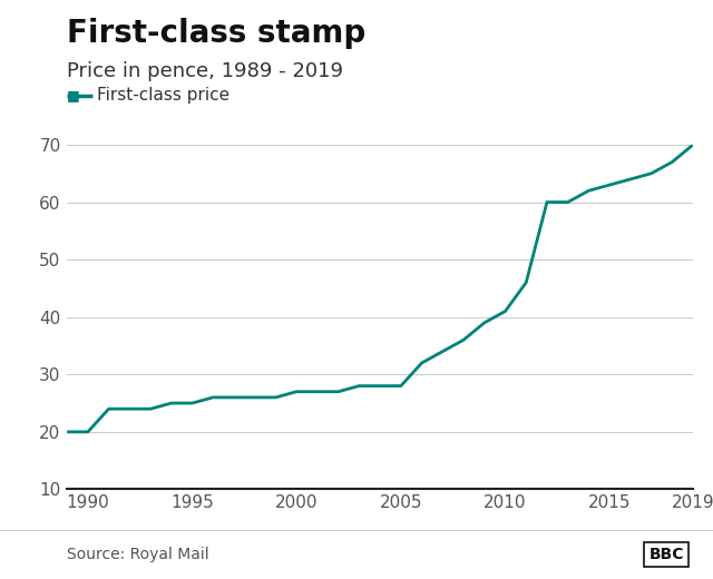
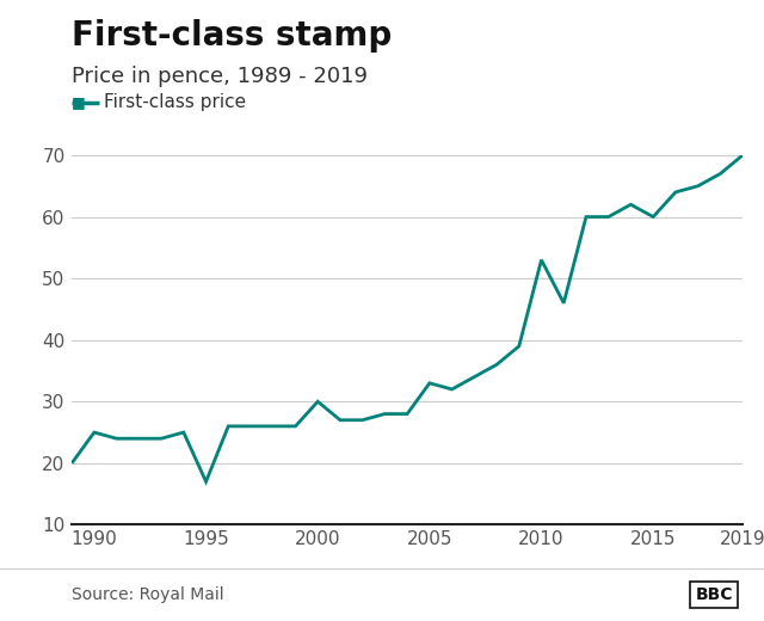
1990: 20 -> 25
1995: 25 -> 17
2000: 27 -> 30
2005: 28 -> 33
2010: 41 -> 53
2015: 63 -> 60
